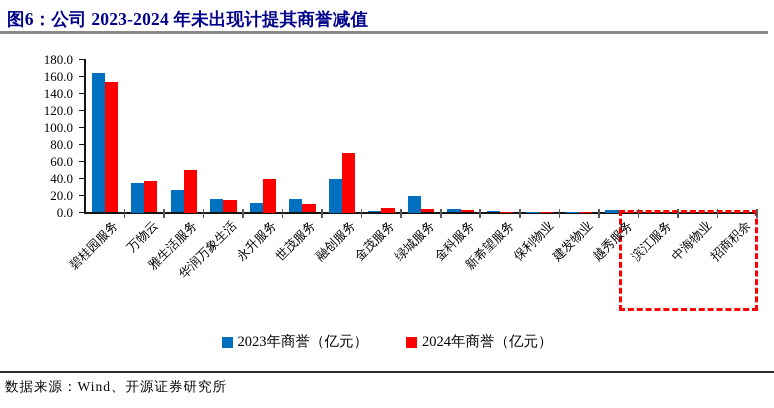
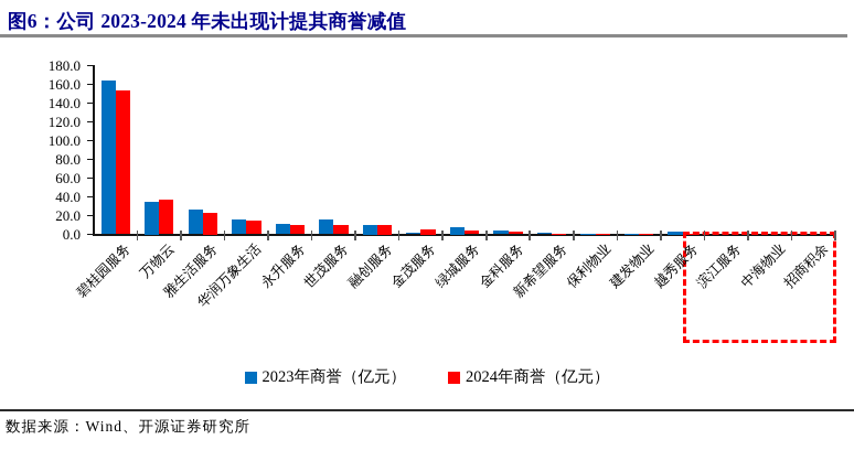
2024年商誉（亿元）/雅生活服务: 50 -> 20
2024年商誉（亿元）/永升服务: 40 -> 10
2023年商誉（亿元）/融创服务: 40 -> 10
2024年商誉（亿元）/融创服务: 70 -> 10
2023年商誉（亿元）/绿城服务: 20 -> 10
